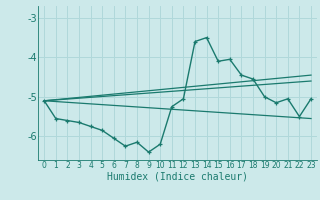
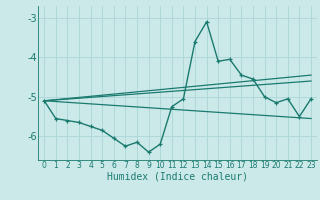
14: -3.50 -> -3.10
